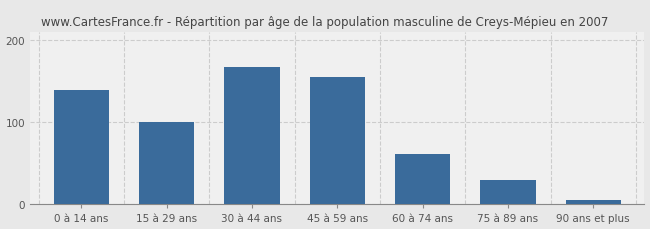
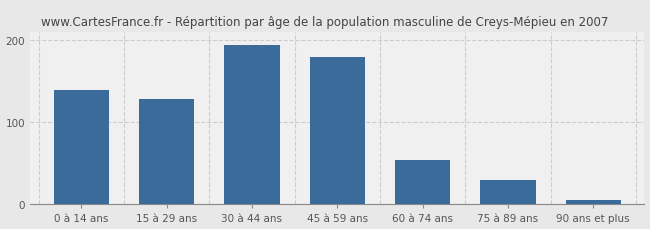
15 à 29 ans: 101 -> 128
30 à 44 ans: 168 -> 194
45 à 59 ans: 155 -> 180
60 à 74 ans: 62 -> 54
